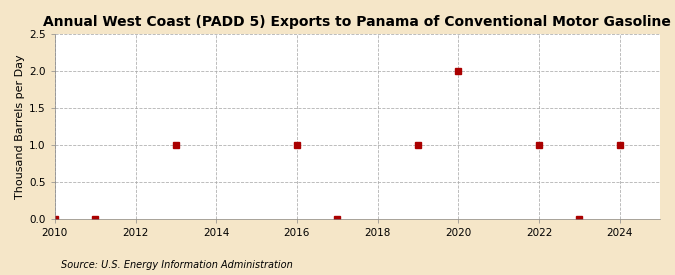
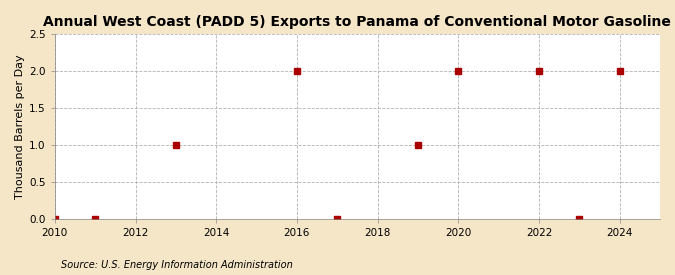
2016: 1 -> 2
2022: 1 -> 2
2024: 1 -> 2
